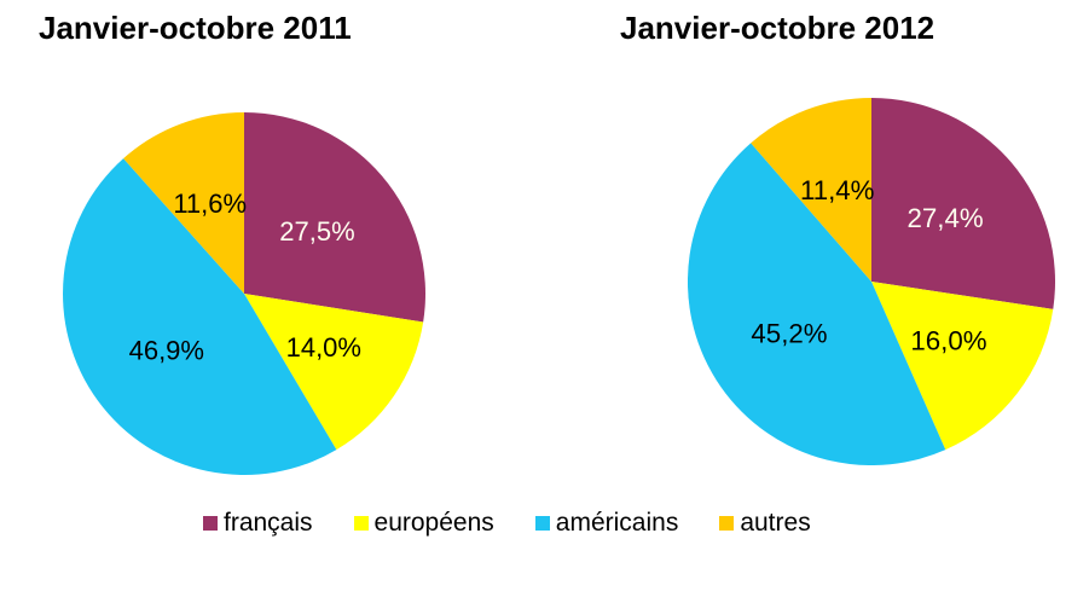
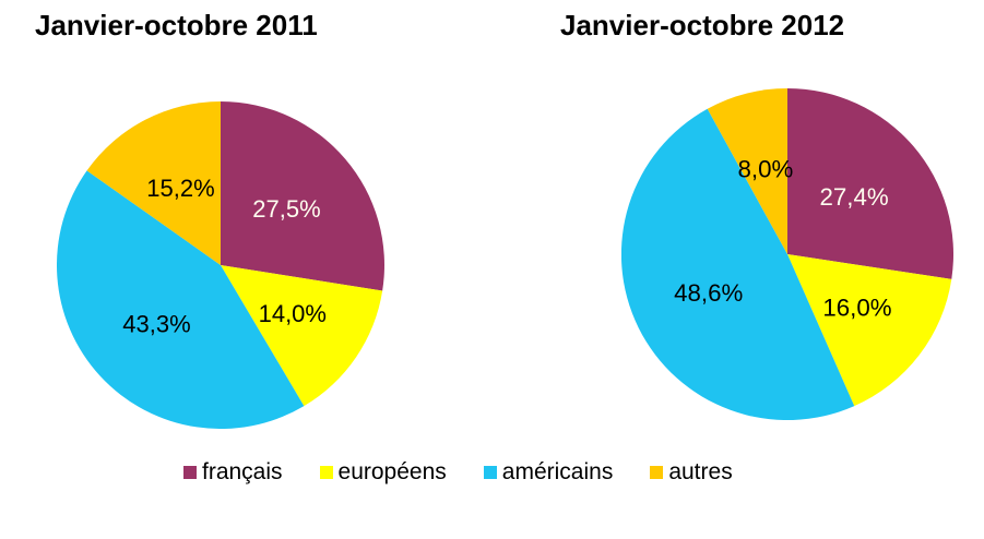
Janvier-octobre 2011/américains: 46,9% -> 43,3%
Janvier-octobre 2011/autres: 11,6% -> 15,2%
Janvier-octobre 2012/américains: 45,2% -> 48,6%
Janvier-octobre 2012/autres: 11,4% -> 8,0%
